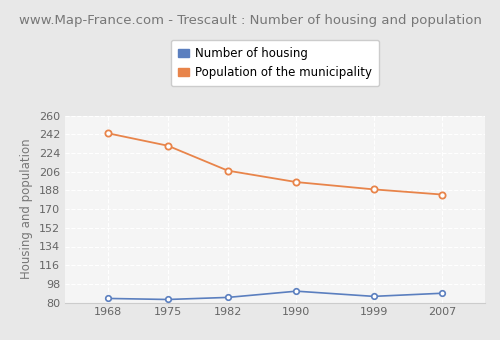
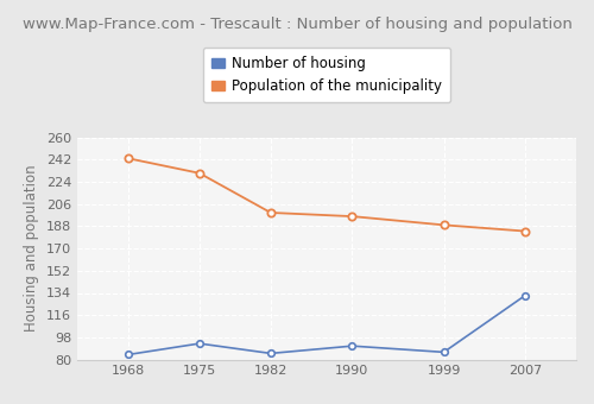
Number of housing/1975: 83 -> 93
Population of the municipality/1982: 207 -> 199
Number of housing/2007: 89 -> 132
